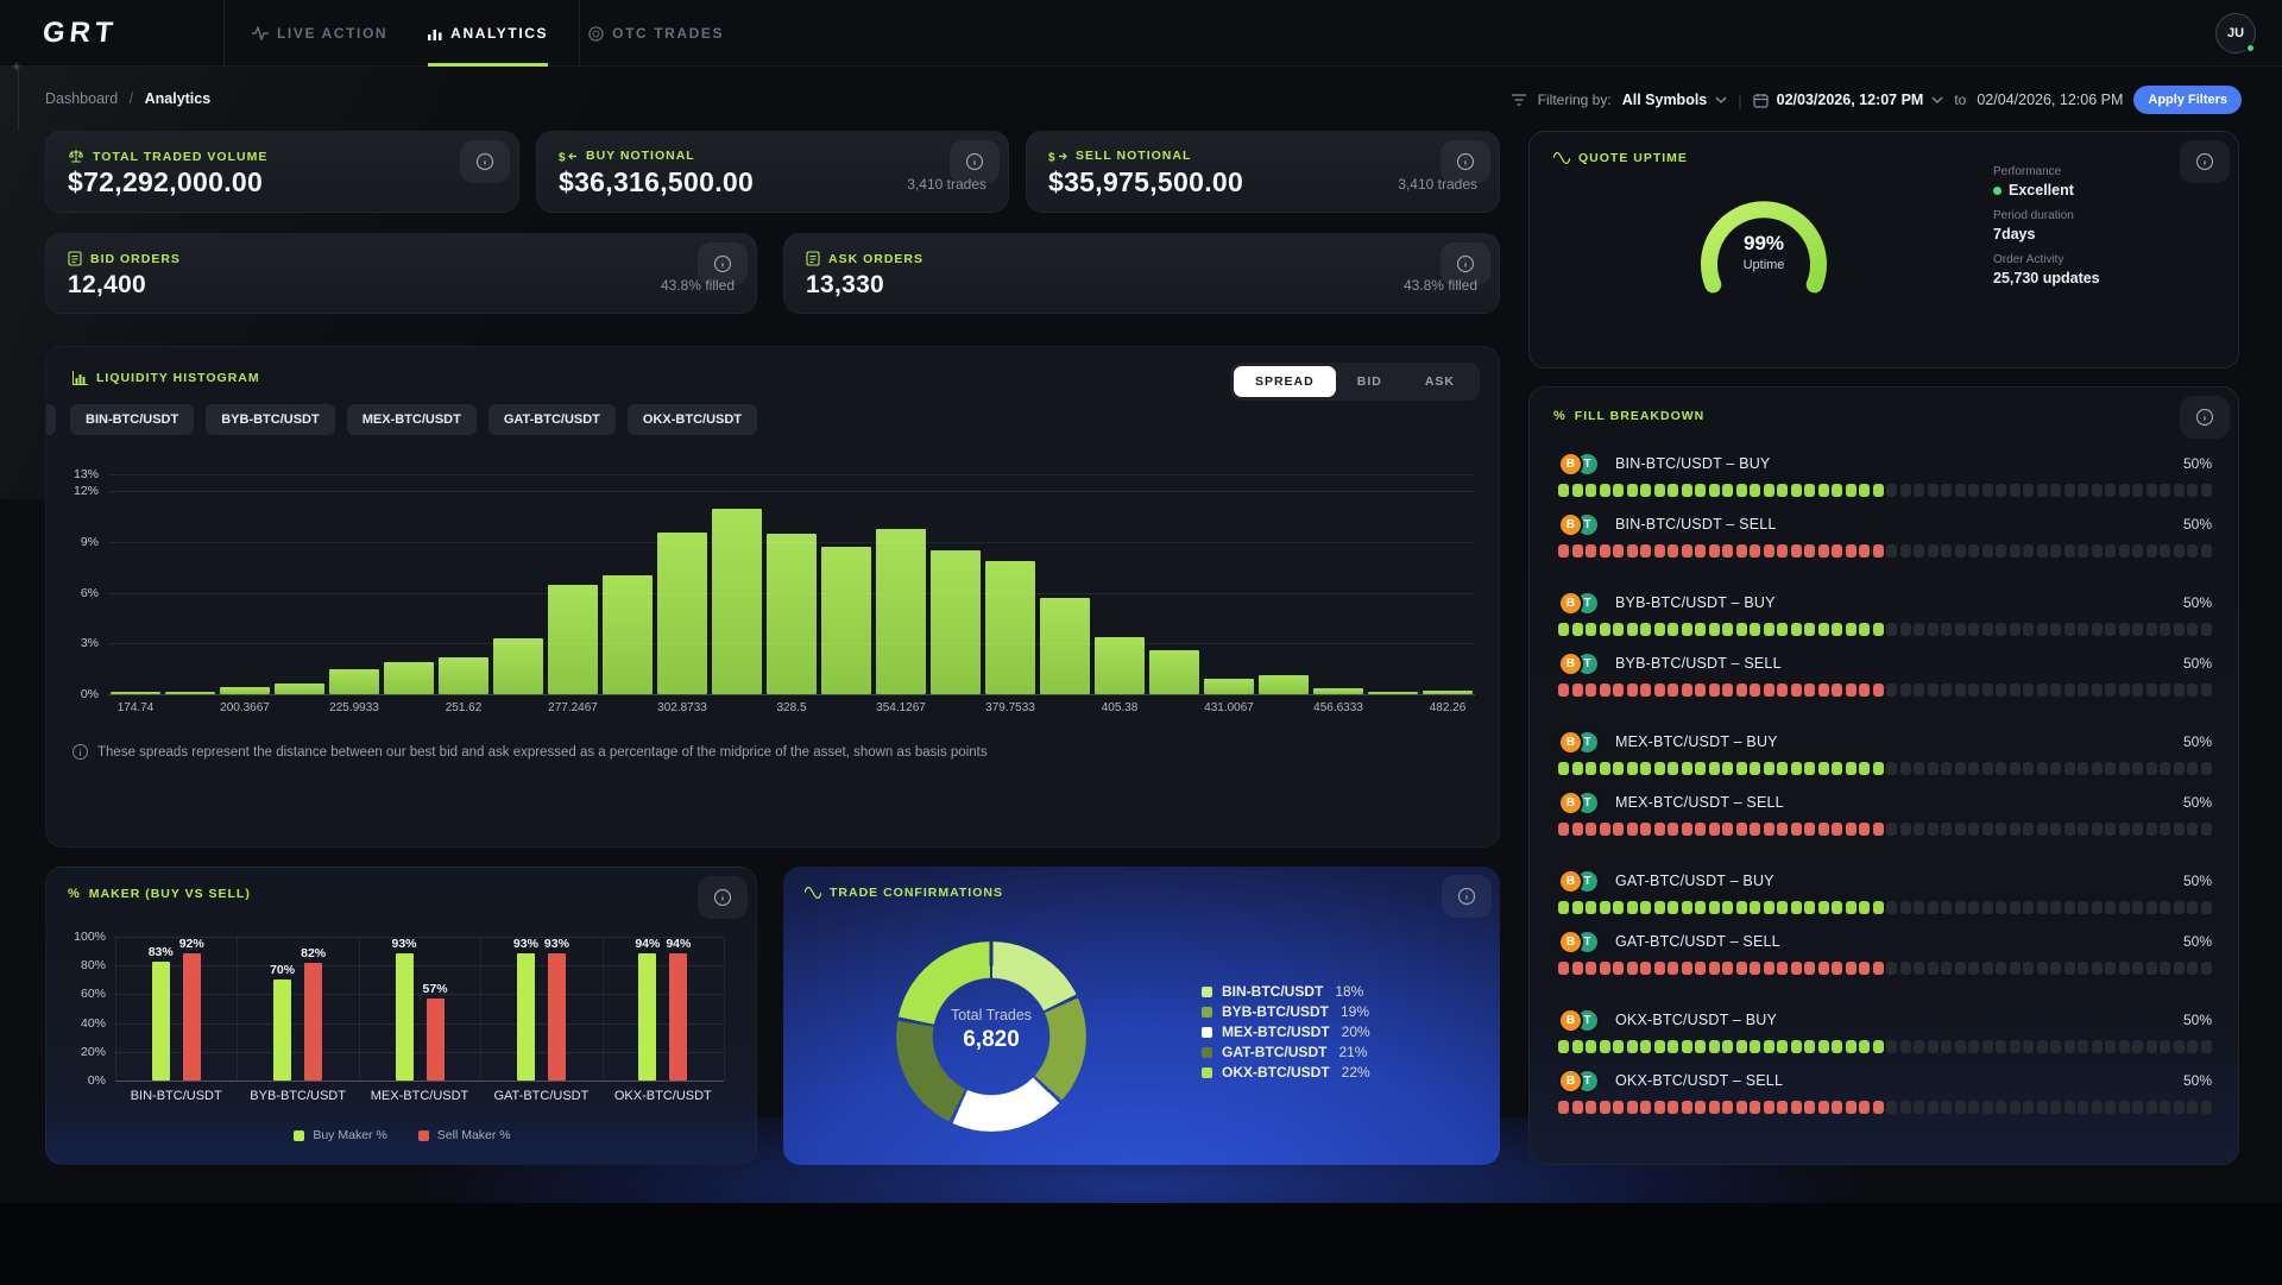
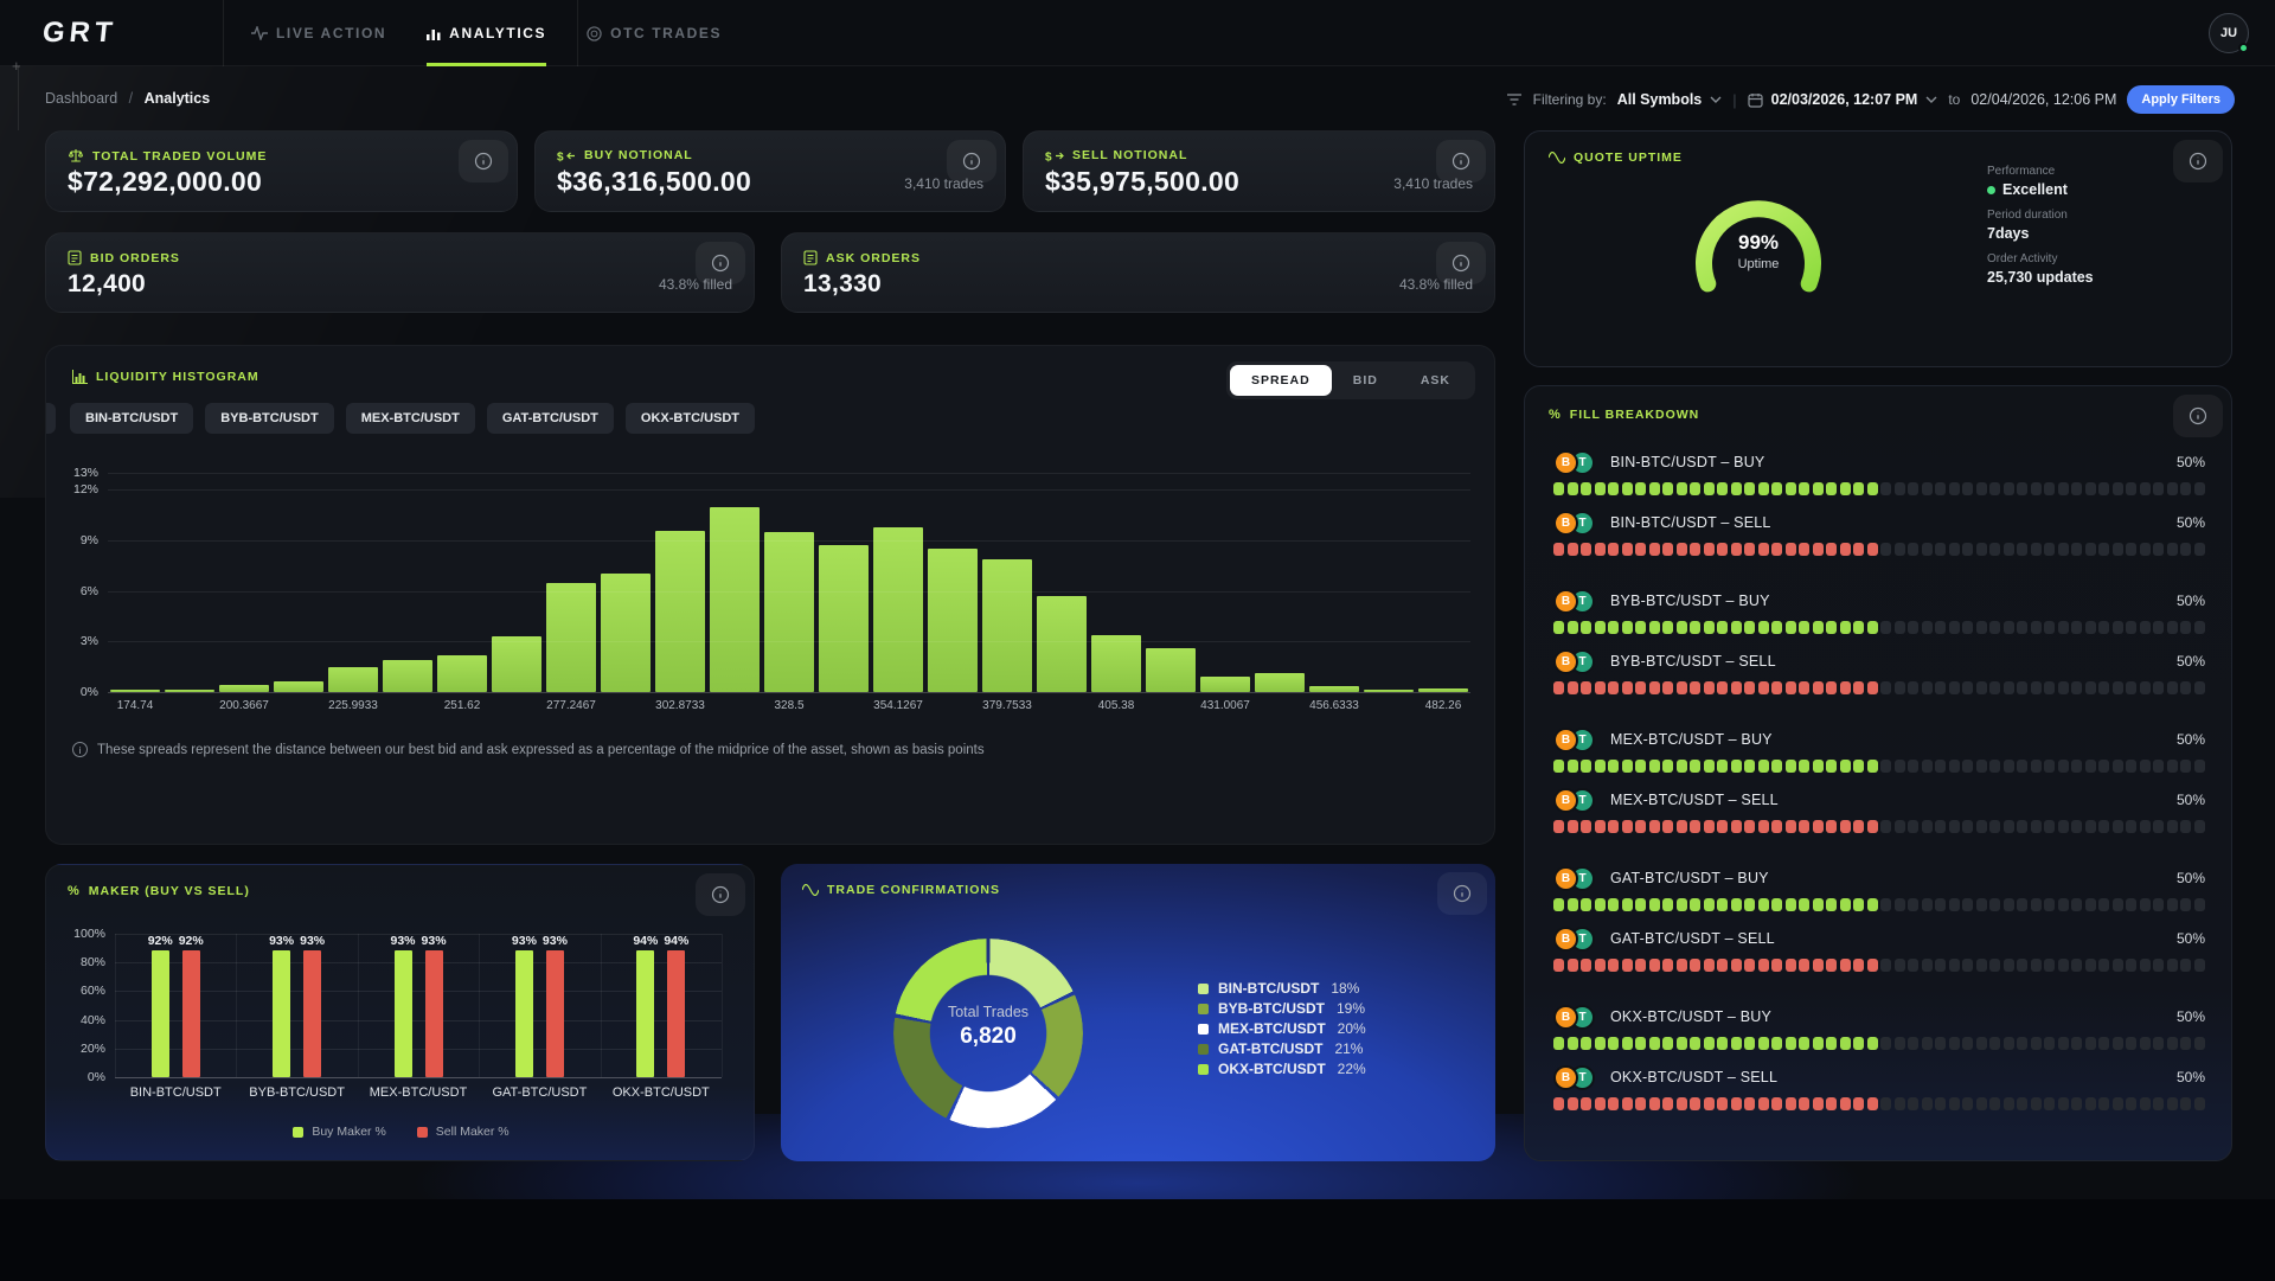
MAKER (BUY VS SELL)/Buy Maker %/BIN-BTC/USDT: 83% -> 92%
MAKER (BUY VS SELL)/Buy Maker %/BYB-BTC/USDT: 70% -> 93%
MAKER (BUY VS SELL)/Sell Maker %/BYB-BTC/USDT: 82% -> 93%
MAKER (BUY VS SELL)/Sell Maker %/MEX-BTC/USDT: 57% -> 93%
